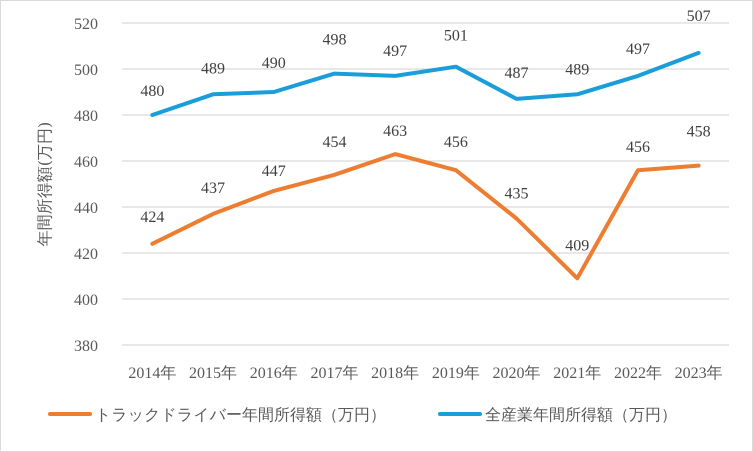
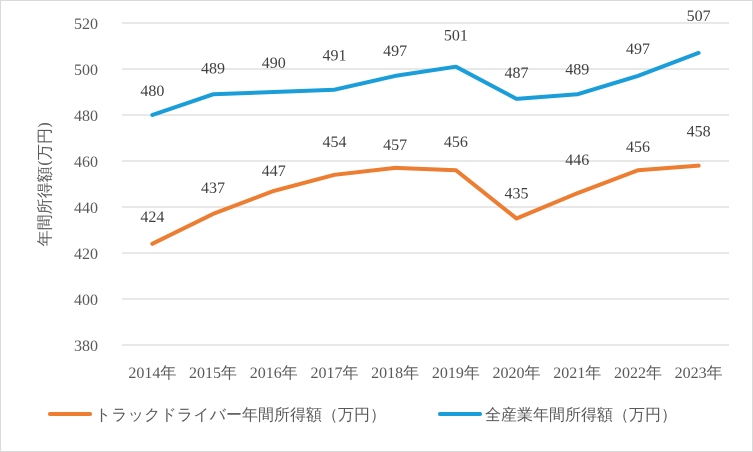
全産業年間所得額（万円）/2017年: 498 -> 491
トラックドライバー年間所得額（万円）/2018年: 463 -> 457
トラックドライバー年間所得額（万円）/2021年: 409 -> 446
